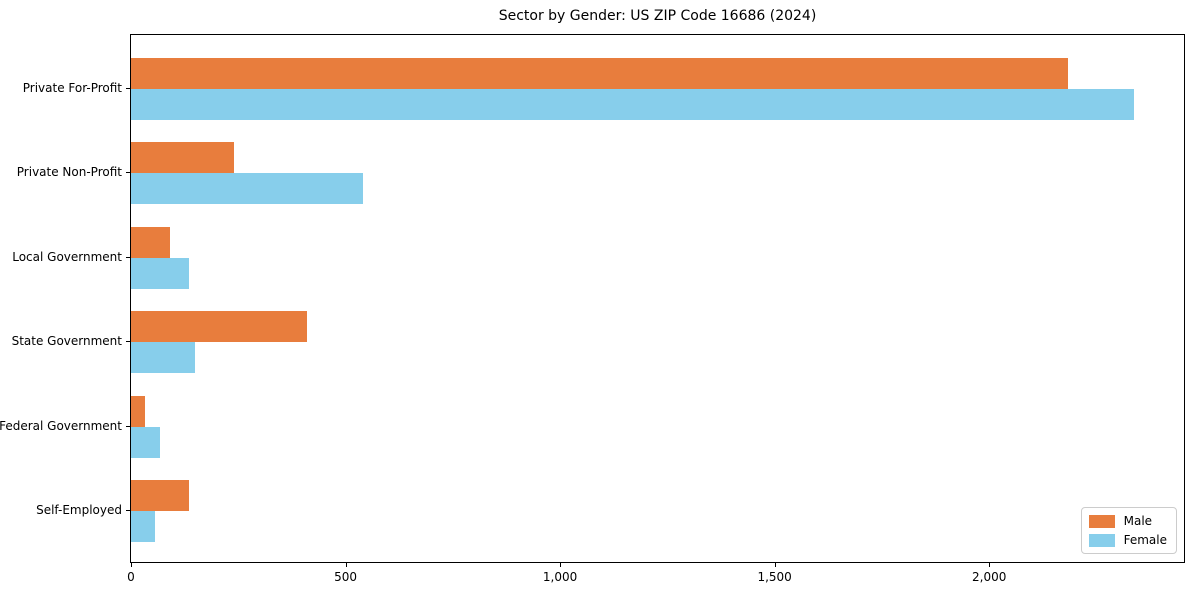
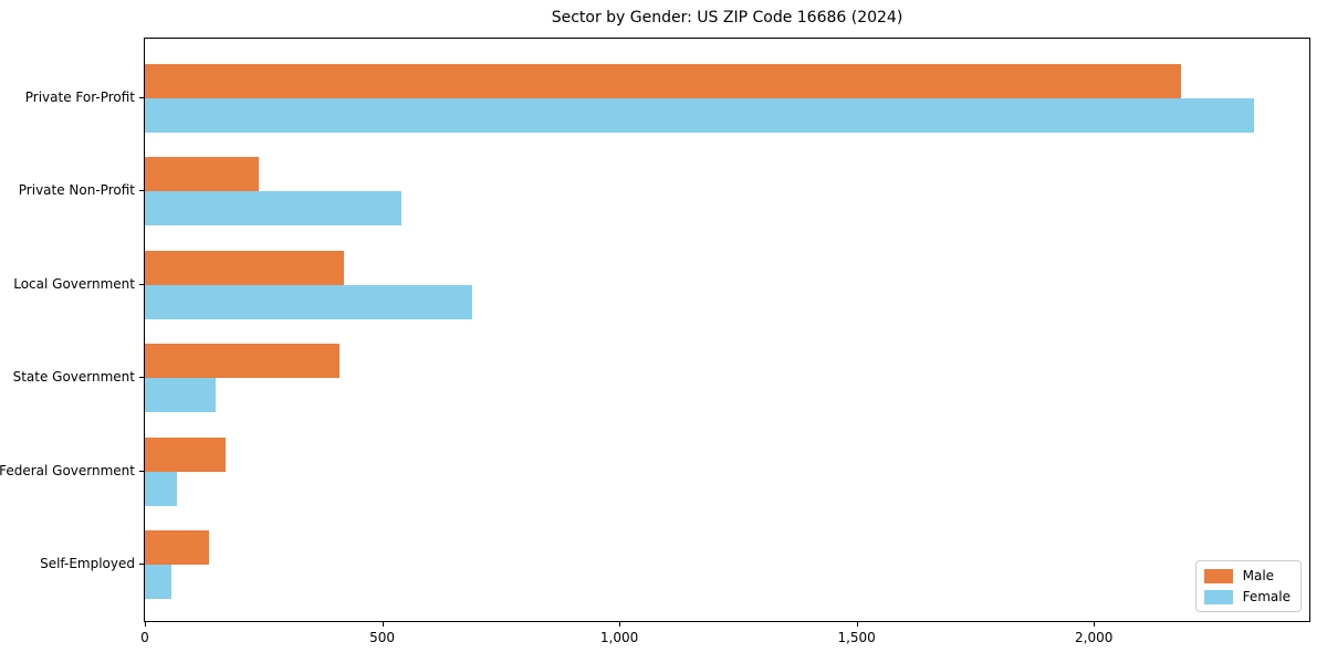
Male/Local Government: 90 -> 420
Female/Local Government: 140 -> 690
Male/Federal Government: 30 -> 170
